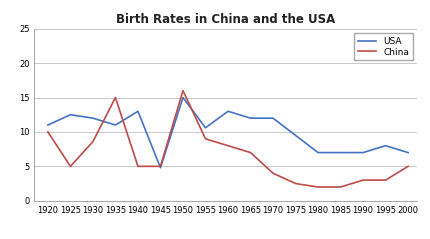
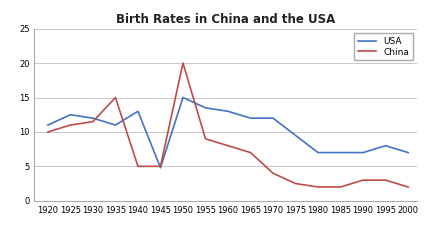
China/1925: 5.0 -> 11.0
China/1930: 8.6 -> 11.5
China/1950: 16.0 -> 20.0
USA/1955: 10.6 -> 13.5
China/2000: 5.0 -> 2.0
